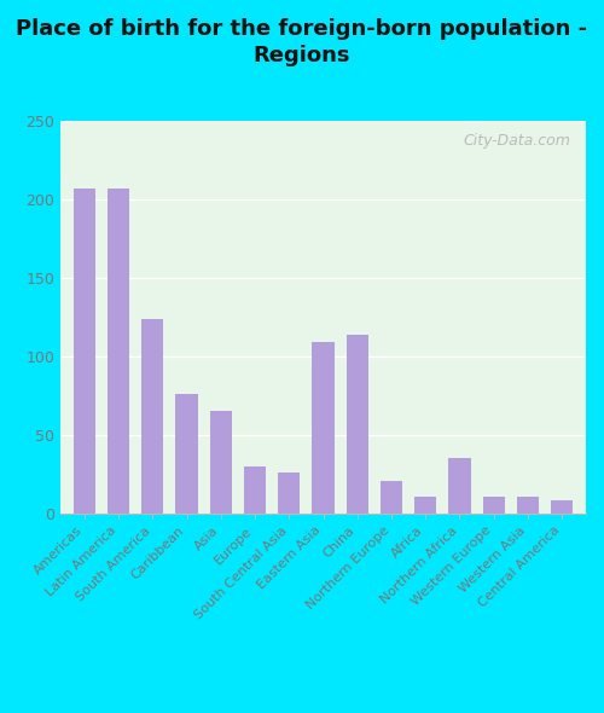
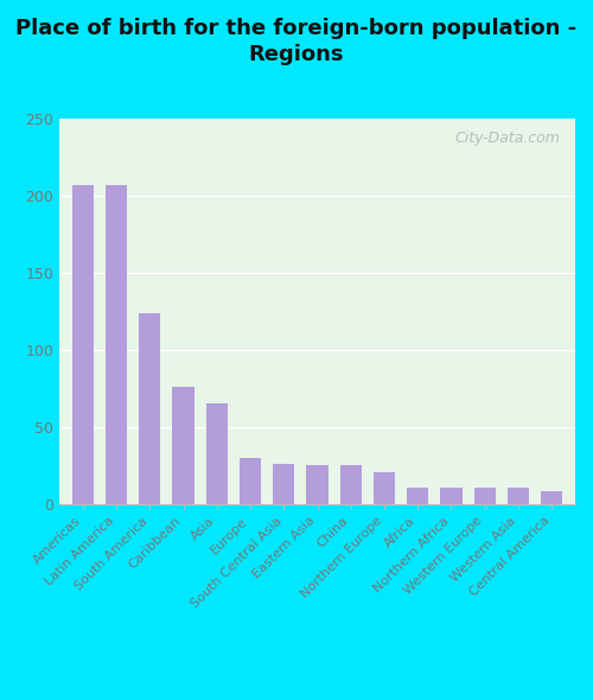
Eastern Asia: 109 -> 25
China: 114 -> 25
Northern Africa: 35 -> 11
